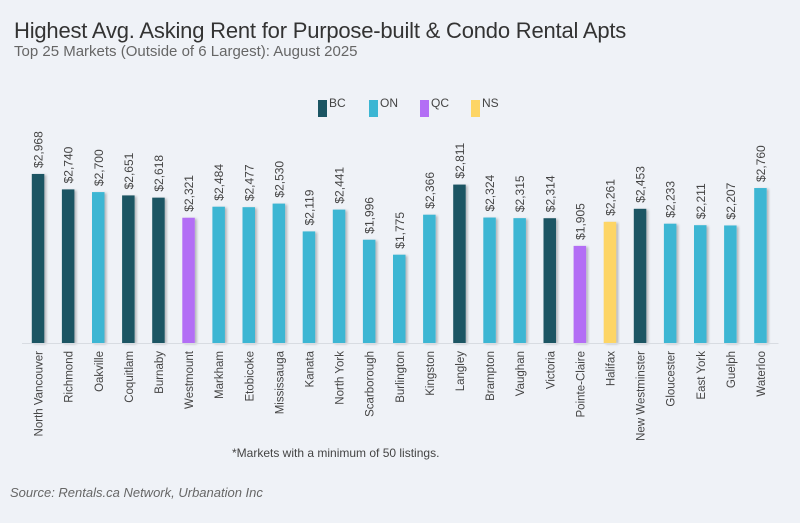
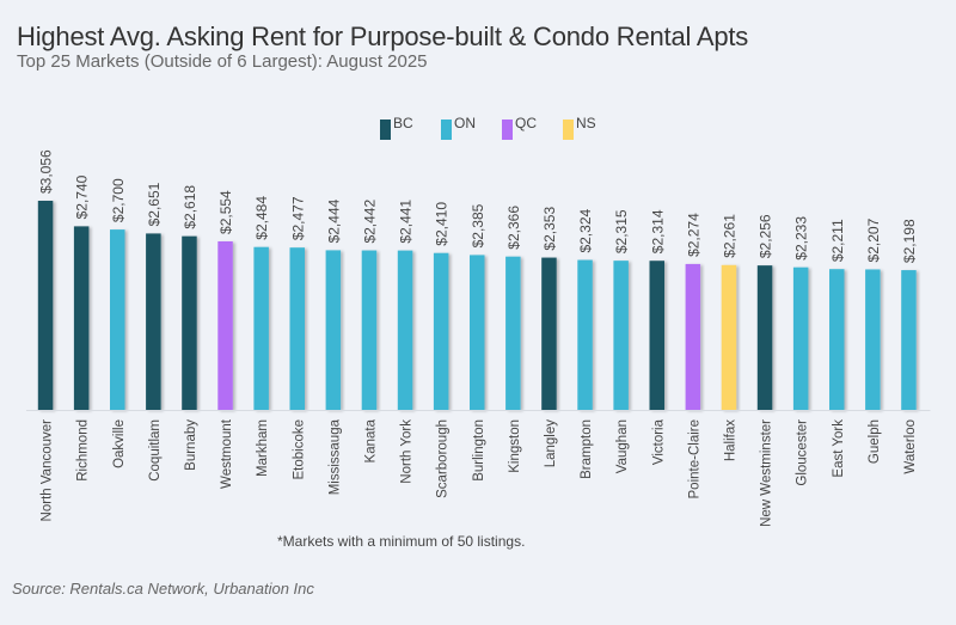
North Vancouver: $2,968 -> $3,056
Westmount: $2,321 -> $2,554
Mississauga: $2,530 -> $2,444
Kanata: $2,119 -> $2,442
Scarborough: $1,996 -> $2,410
Burlington: $1,775 -> $2,385
Langley: $2,811 -> $2,353
Pointe-Claire: $1,905 -> $2,274
New Westminster: $2,453 -> $2,256
Waterloo: $2,760 -> $2,198
